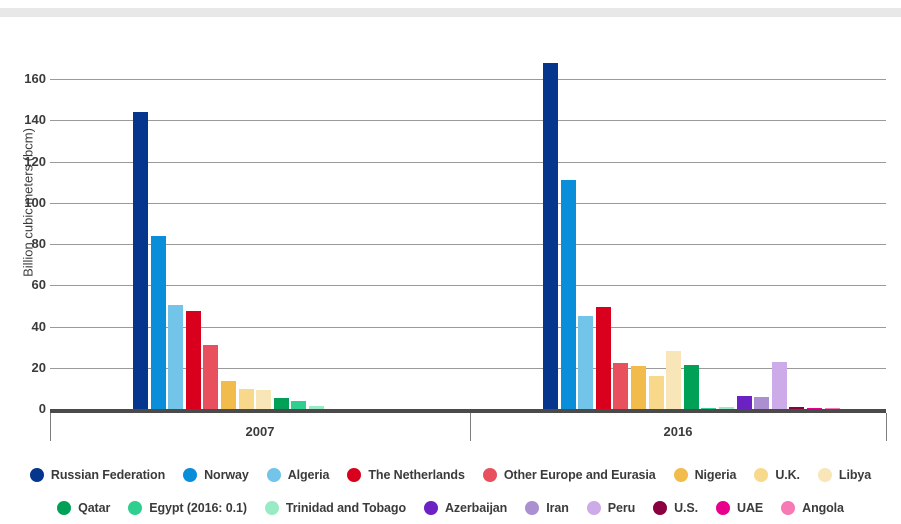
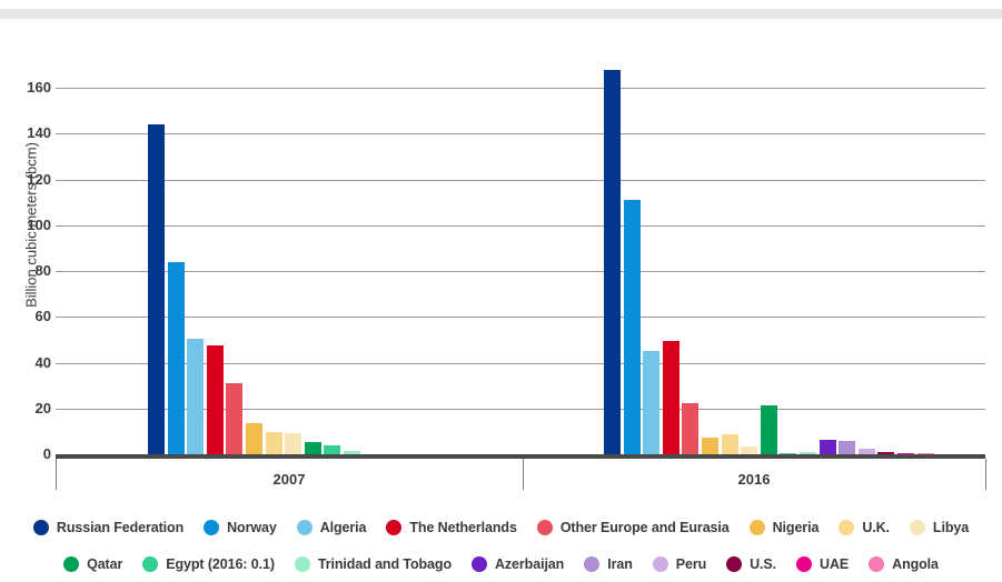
Nigeria/2016: 21 -> 8
U.K./2016: 16 -> 8
Libya/2016: 28 -> 4
Peru/2016: 23 -> 2
